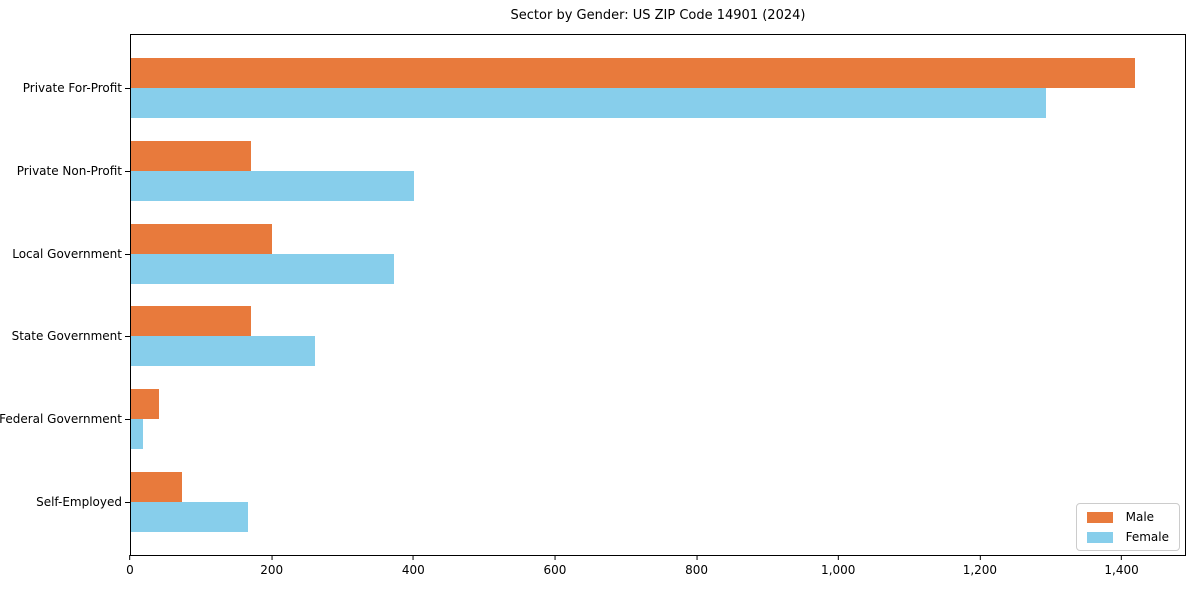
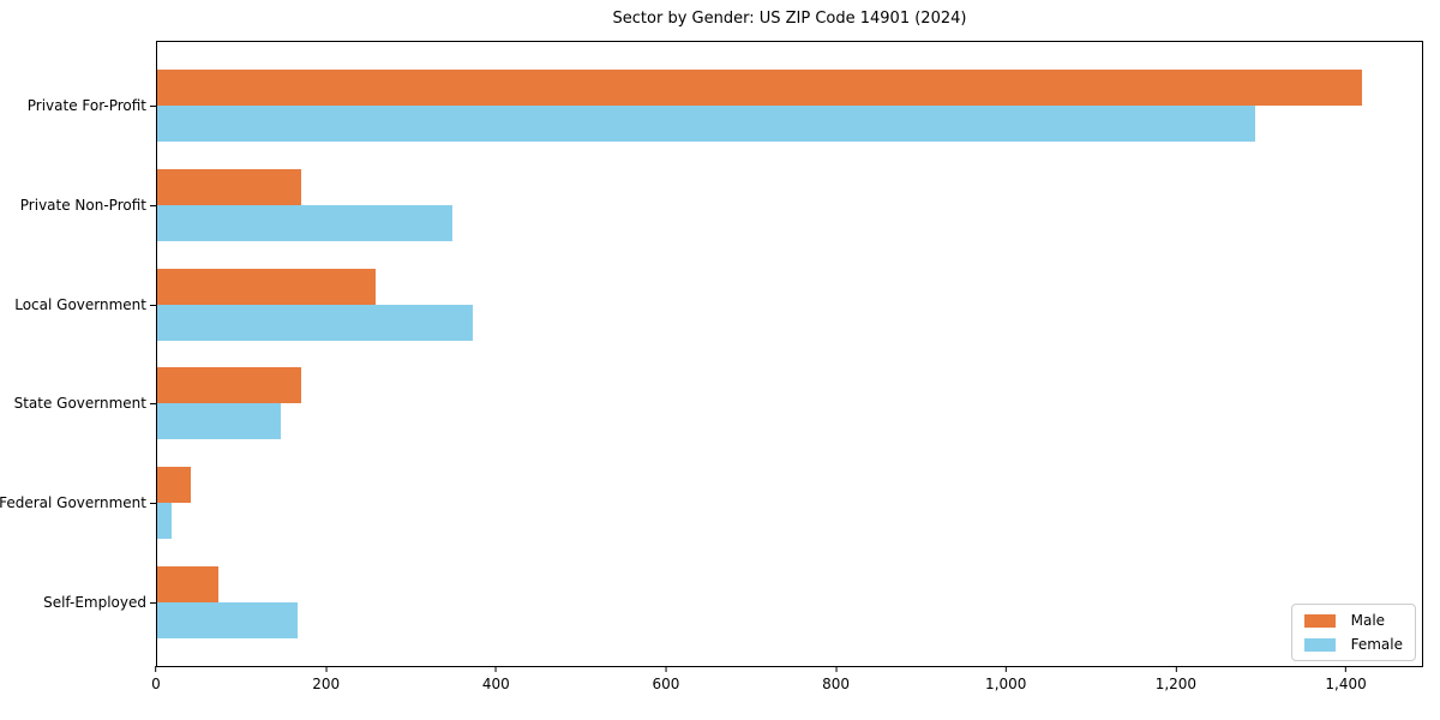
Female/Private Non-Profit: 400 -> 350
Male/Local Government: 200 -> 260
Female/State Government: 260 -> 140
